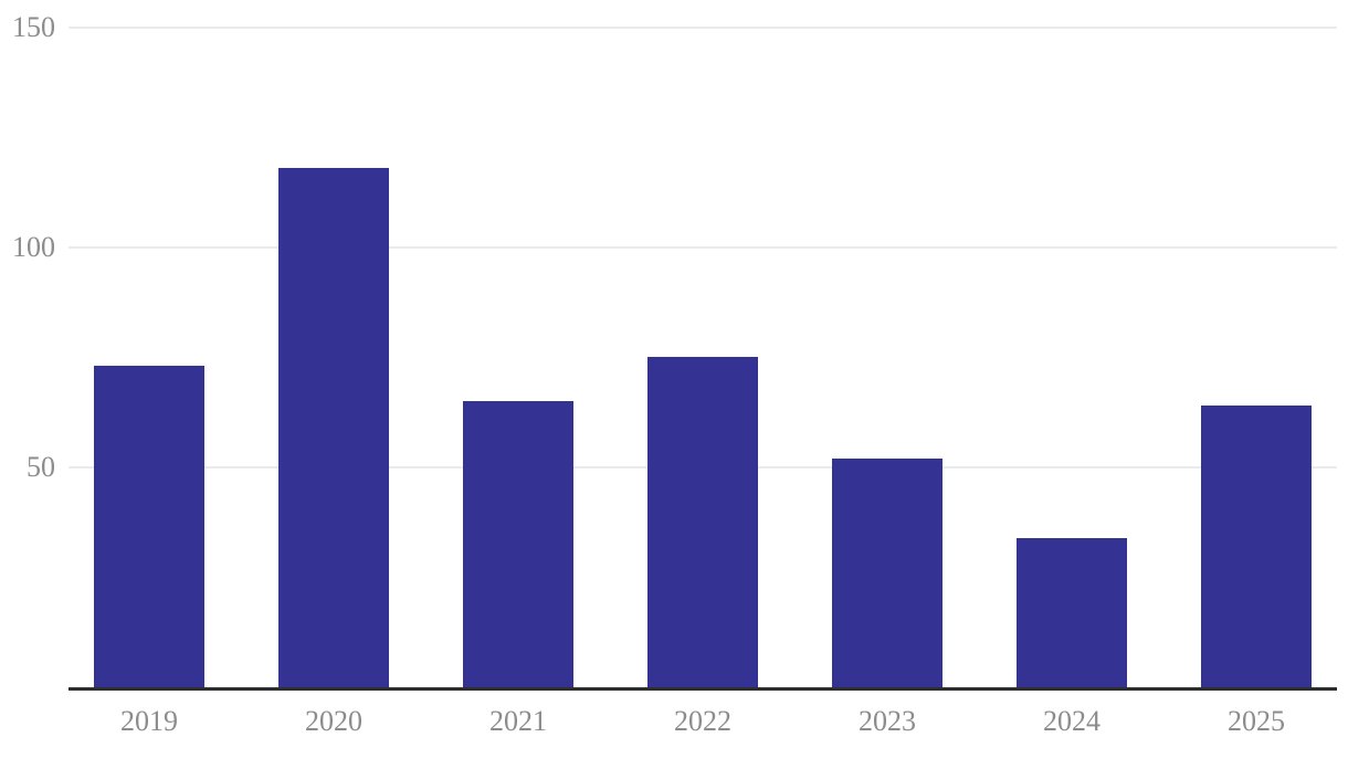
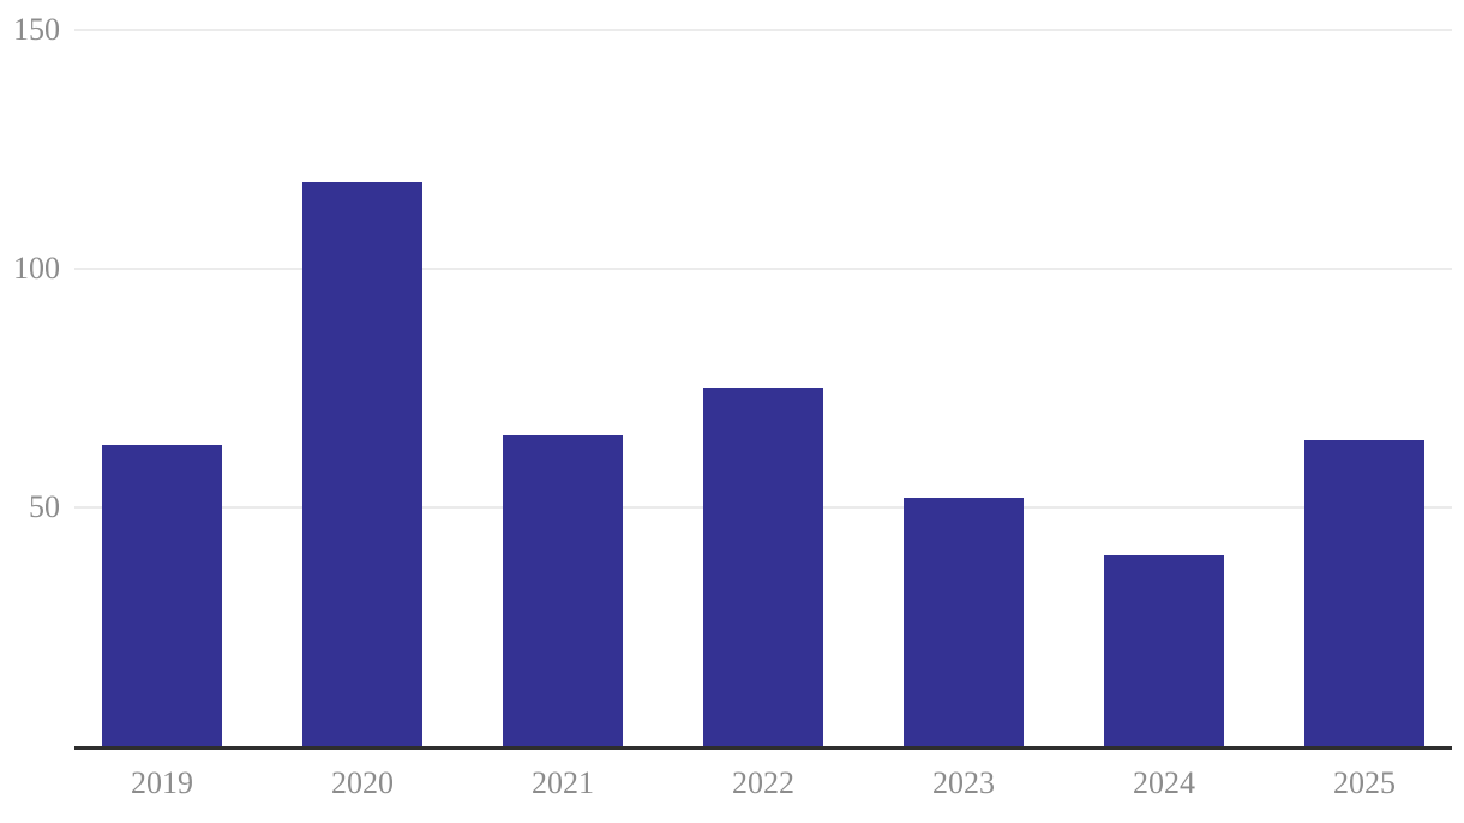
2019: 73 -> 63
2024: 34 -> 40
